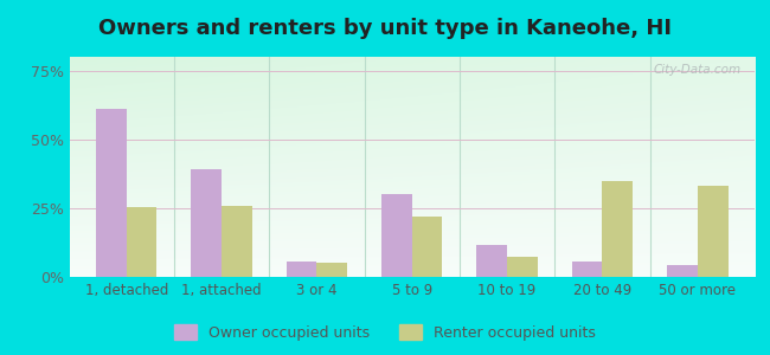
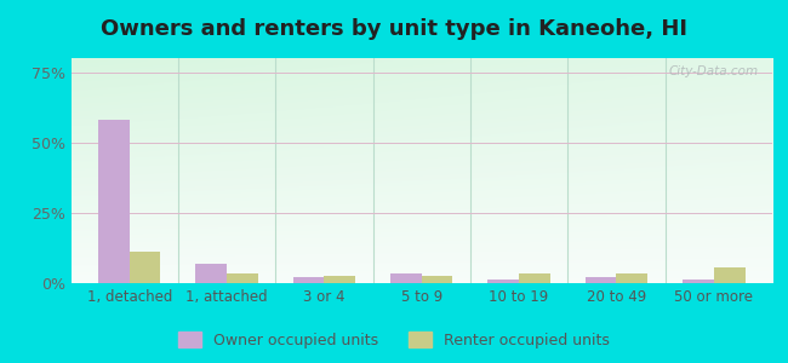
Owner occupied units/1, detached: 61.0% -> 58.0%
Renter occupied units/1, detached: 25.5% -> 11.0%
Owner occupied units/1, attached: 39.0% -> 7.0%
Renter occupied units/1, attached: 26.0% -> 3.5%
Owner occupied units/3 or 4: 5.5% -> 2.0%
Renter occupied units/3 or 4: 5.0% -> 2.5%
Owner occupied units/5 to 9: 30.0% -> 3.5%
Renter occupied units/5 to 9: 22.0% -> 2.5%
Owner occupied units/10 to 19: 11.5% -> 1.2%
Renter occupied units/10 to 19: 7.5% -> 3.5%
Owner occupied units/20 to 49: 5.5% -> 2.0%
Renter occupied units/20 to 49: 35.0% -> 3.5%
Owner occupied units/50 or more: 4.5% -> 1.2%
Renter occupied units/50 or more: 33.0% -> 5.5%
